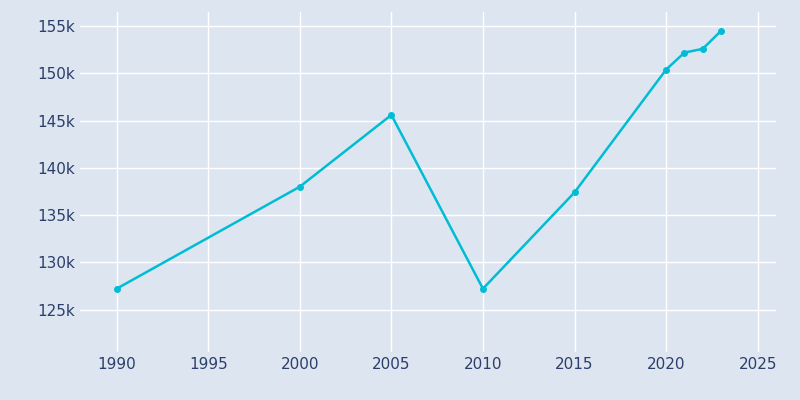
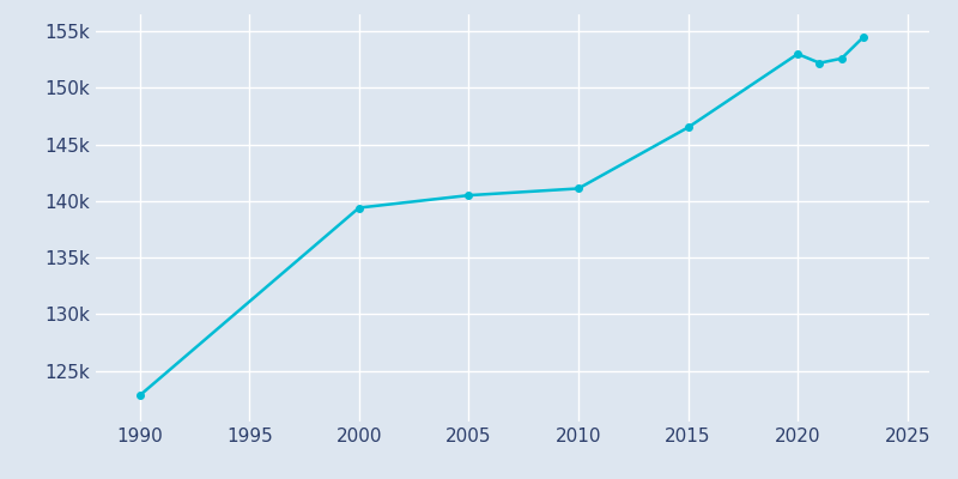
1990: 127.2k -> 122.8k
2000: 138.0k -> 139.4k
2005: 145.6k -> 140.5k
2010: 127.2k -> 141.1k
2015: 137.4k -> 146.5k
2020: 150.4k -> 153.0k
